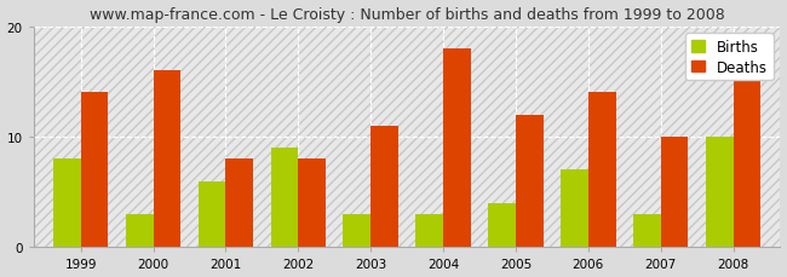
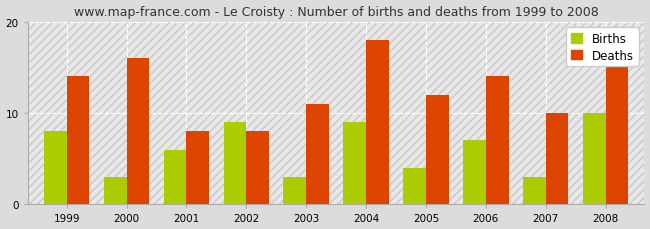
Births/2004: 3 -> 9
